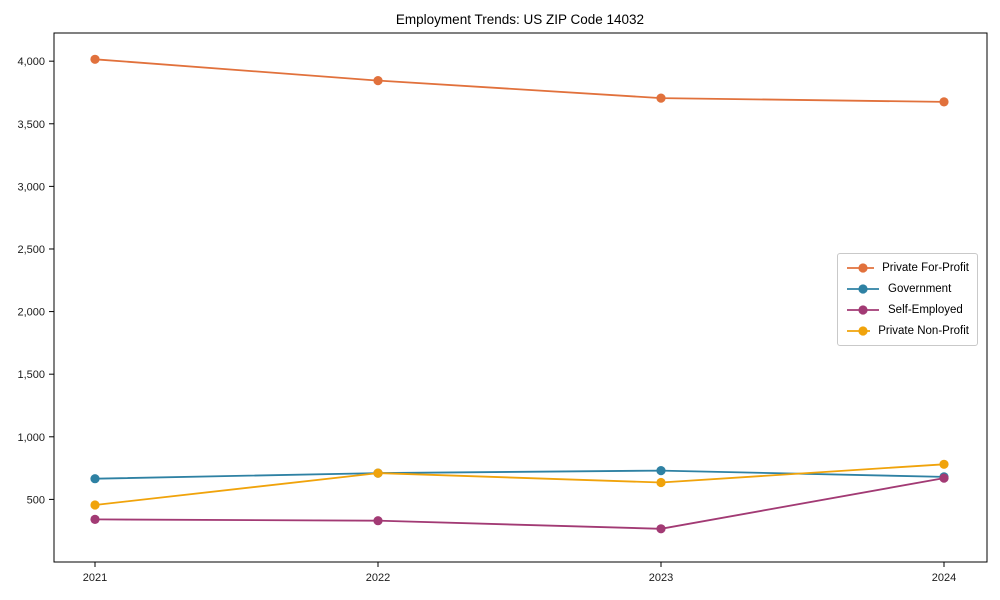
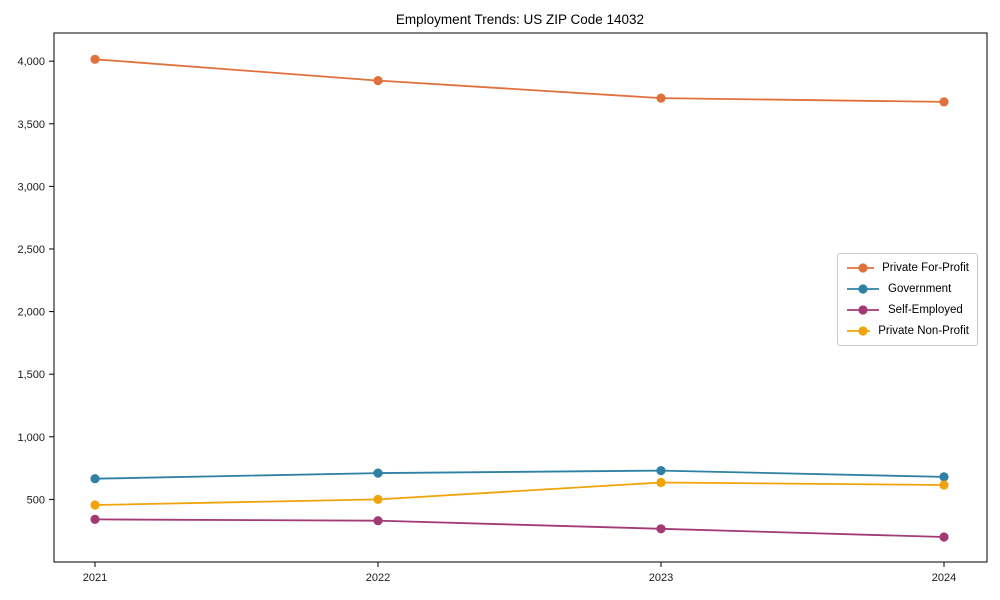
Private Non-Profit/2022: 710 -> 500
Self-Employed/2024: 670 -> 200
Private Non-Profit/2024: 780 -> 620
